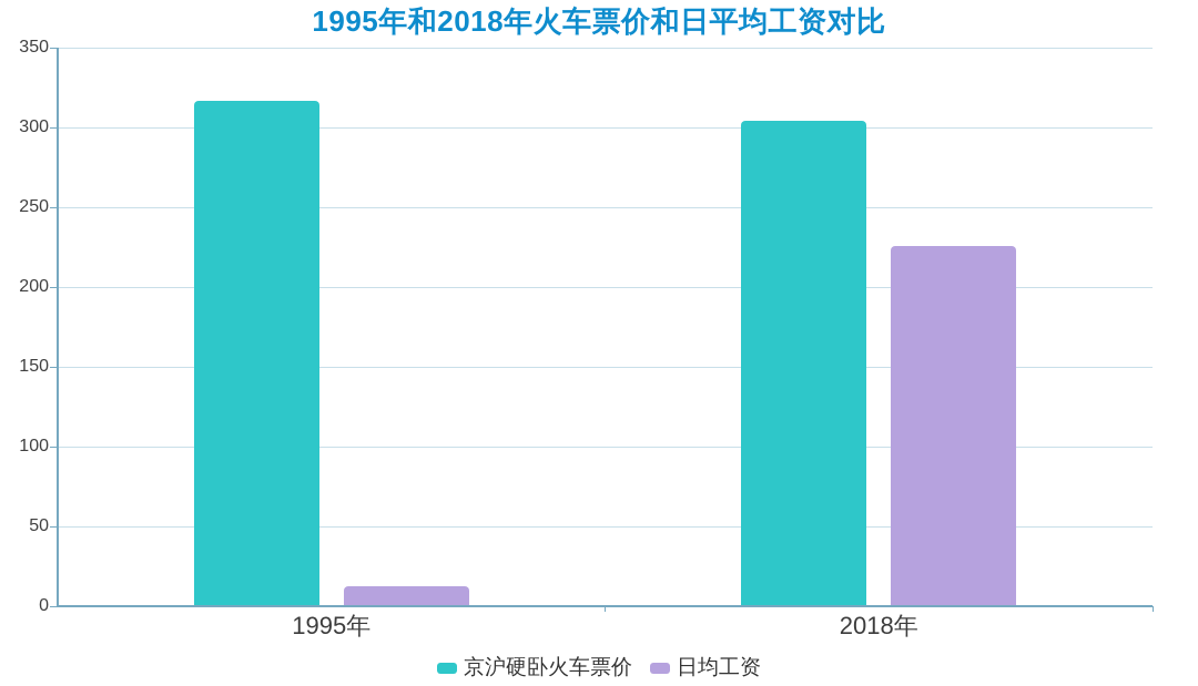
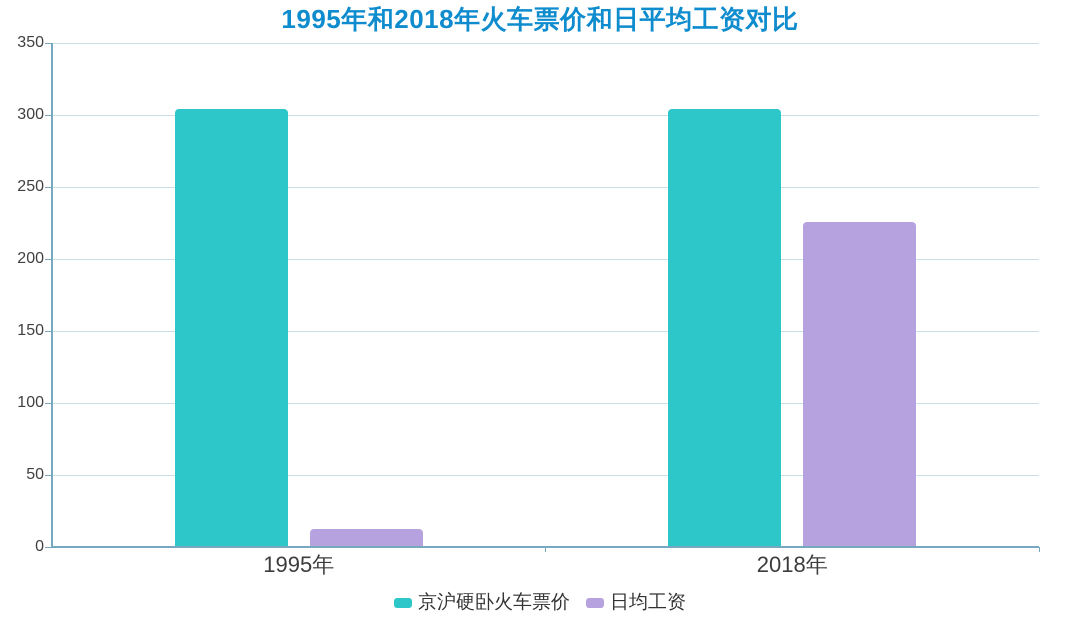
京沪硬卧火车票价/1995年: 317 -> 304
